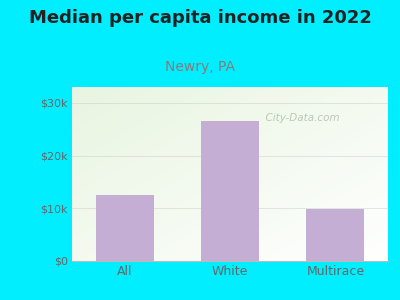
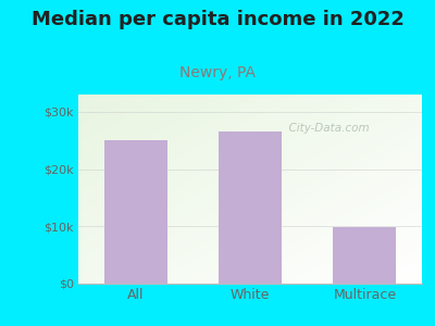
All: $12.6k -> $25.0k
